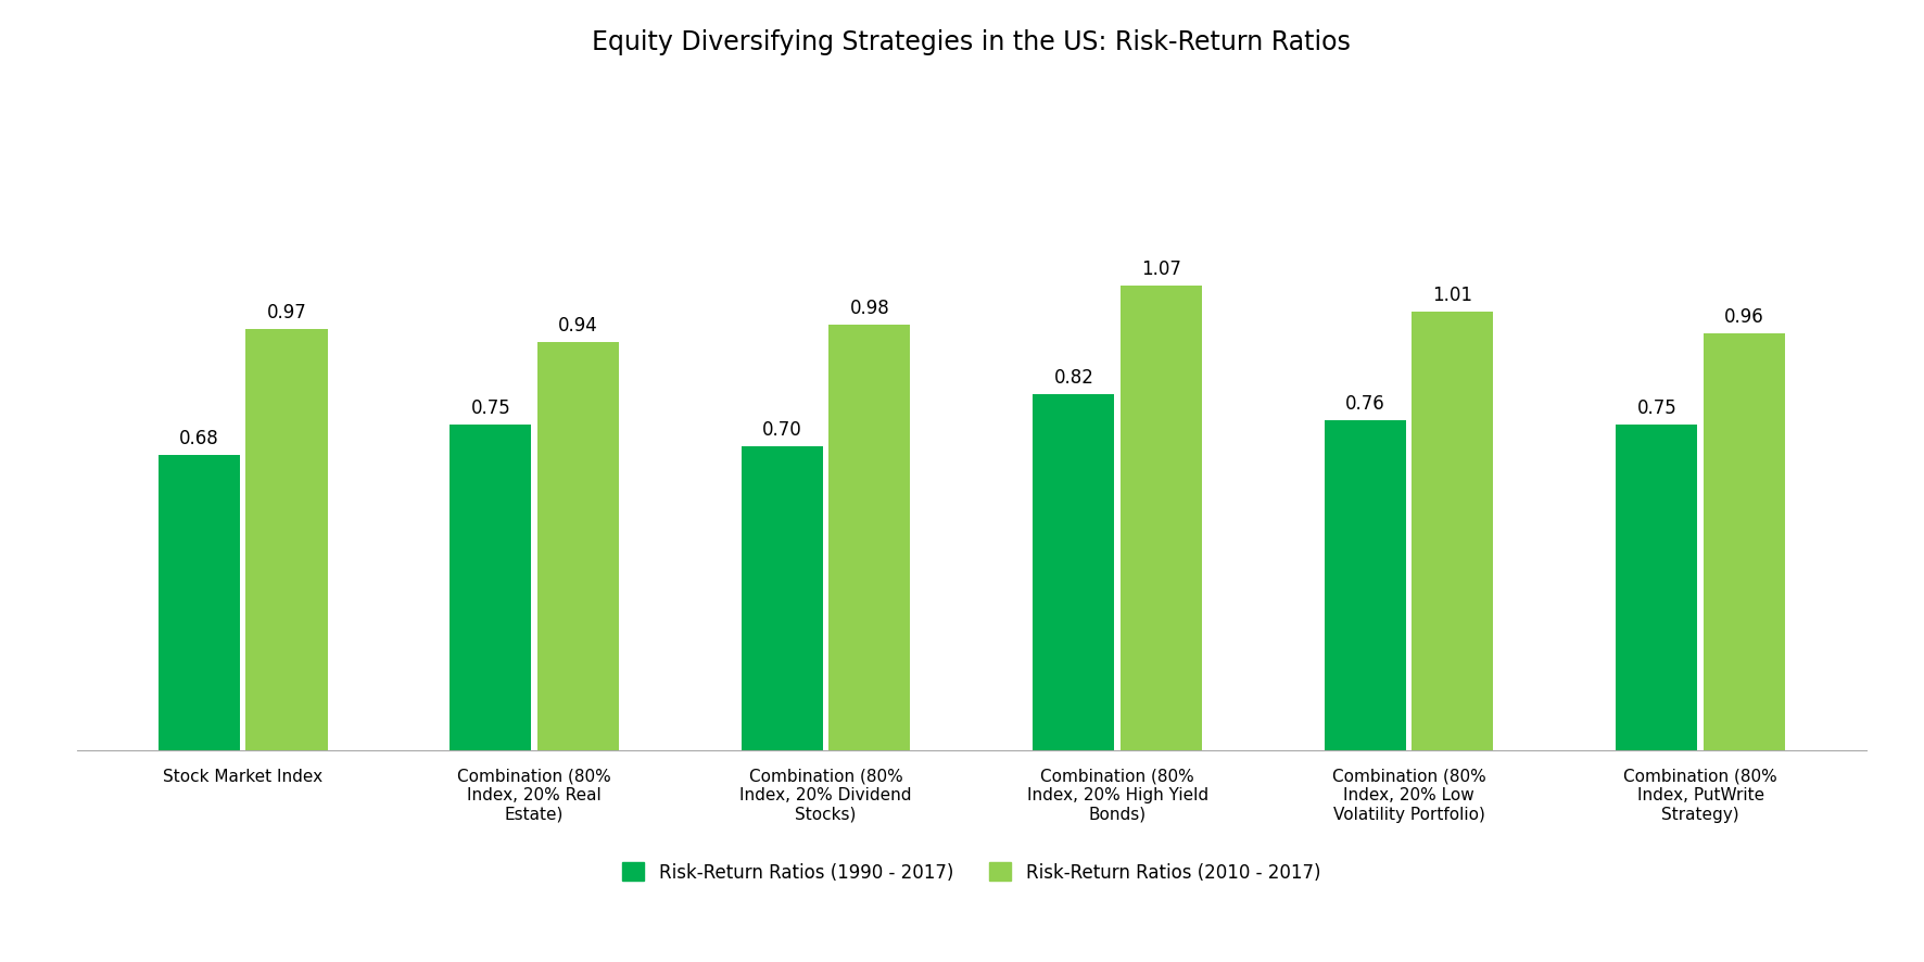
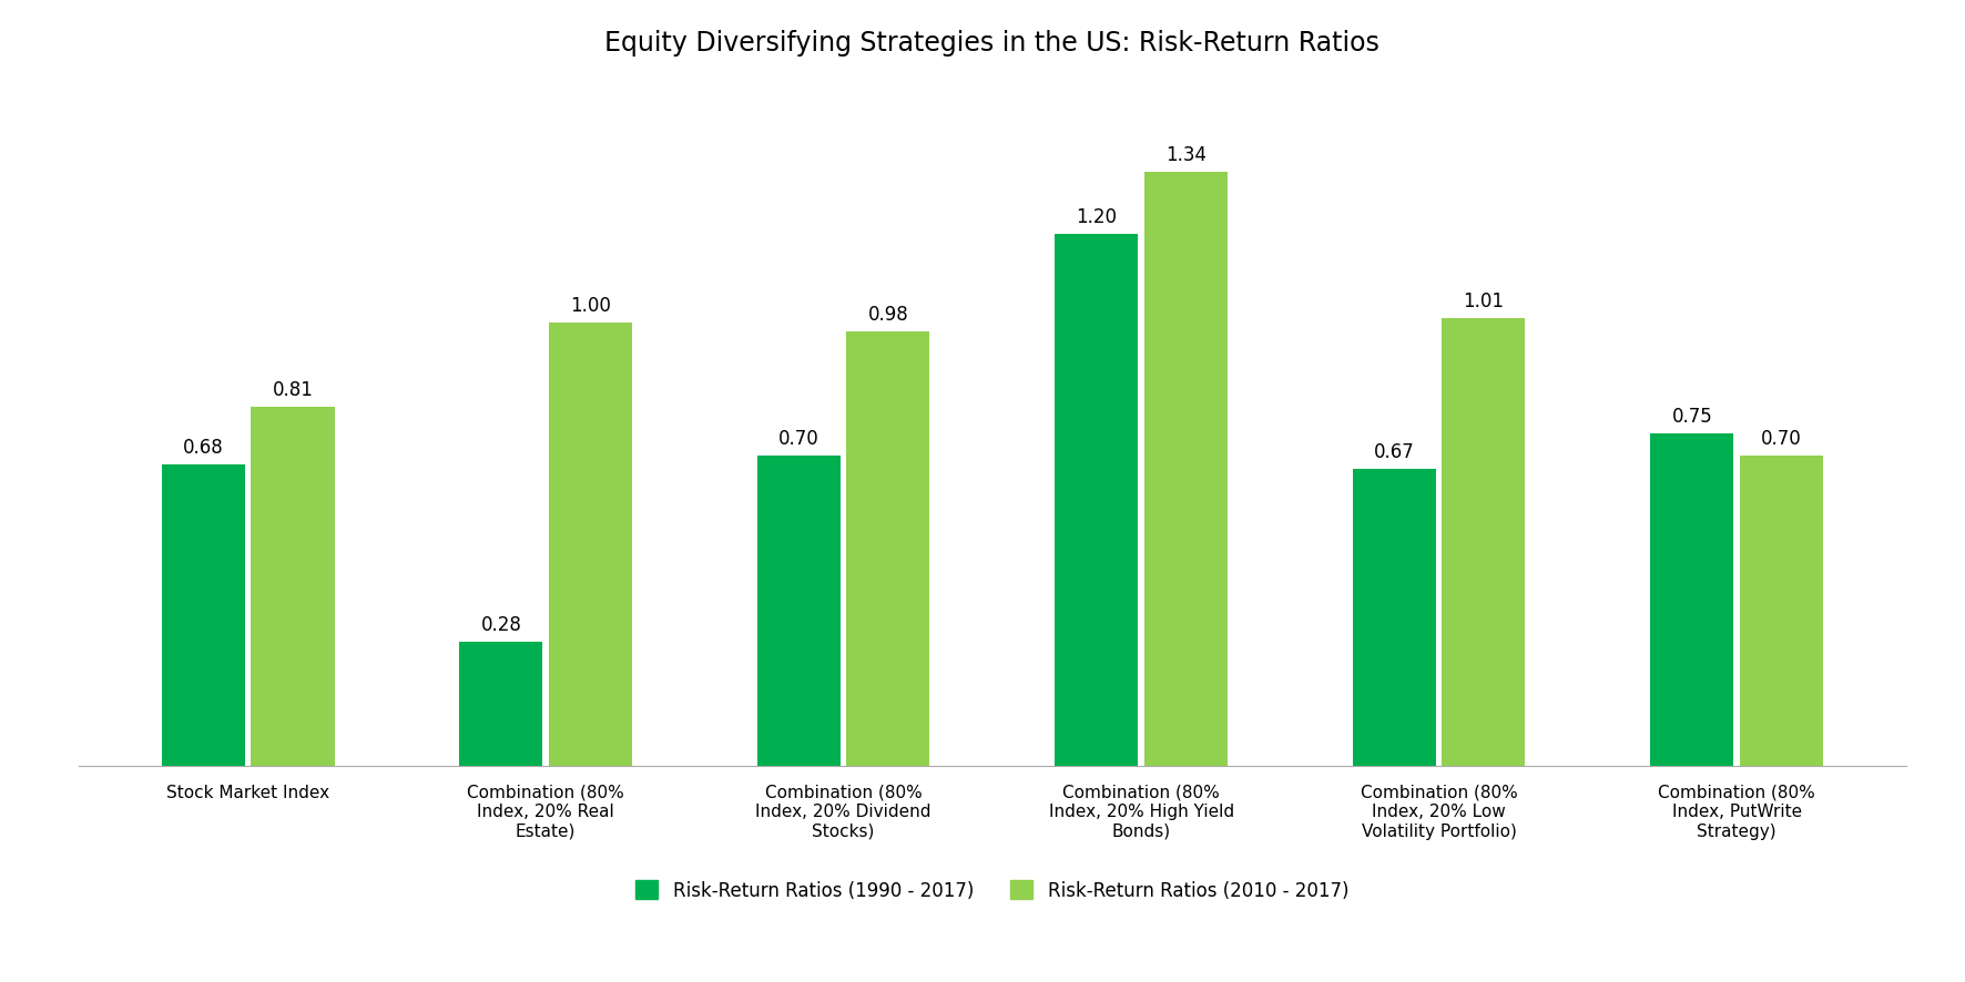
Risk-Return Ratios (2010 - 2017)/Stock Market Index: 0.97 -> 0.81
Risk-Return Ratios (1990 - 2017)/Combination (80% Index, 20% Real Estate): 0.75 -> 0.28
Risk-Return Ratios (2010 - 2017)/Combination (80% Index, 20% Real Estate): 0.94 -> 1.00
Risk-Return Ratios (1990 - 2017)/Combination (80% Index, 20% High Yield Bonds): 0.82 -> 1.20
Risk-Return Ratios (2010 - 2017)/Combination (80% Index, 20% High Yield Bonds): 1.07 -> 1.34
Risk-Return Ratios (1990 - 2017)/Combination (80% Index, 20% Low Volatility Portfolio): 0.76 -> 0.67
Risk-Return Ratios (2010 - 2017)/Combination (80% Index, PutWrite Strategy): 0.96 -> 0.70
